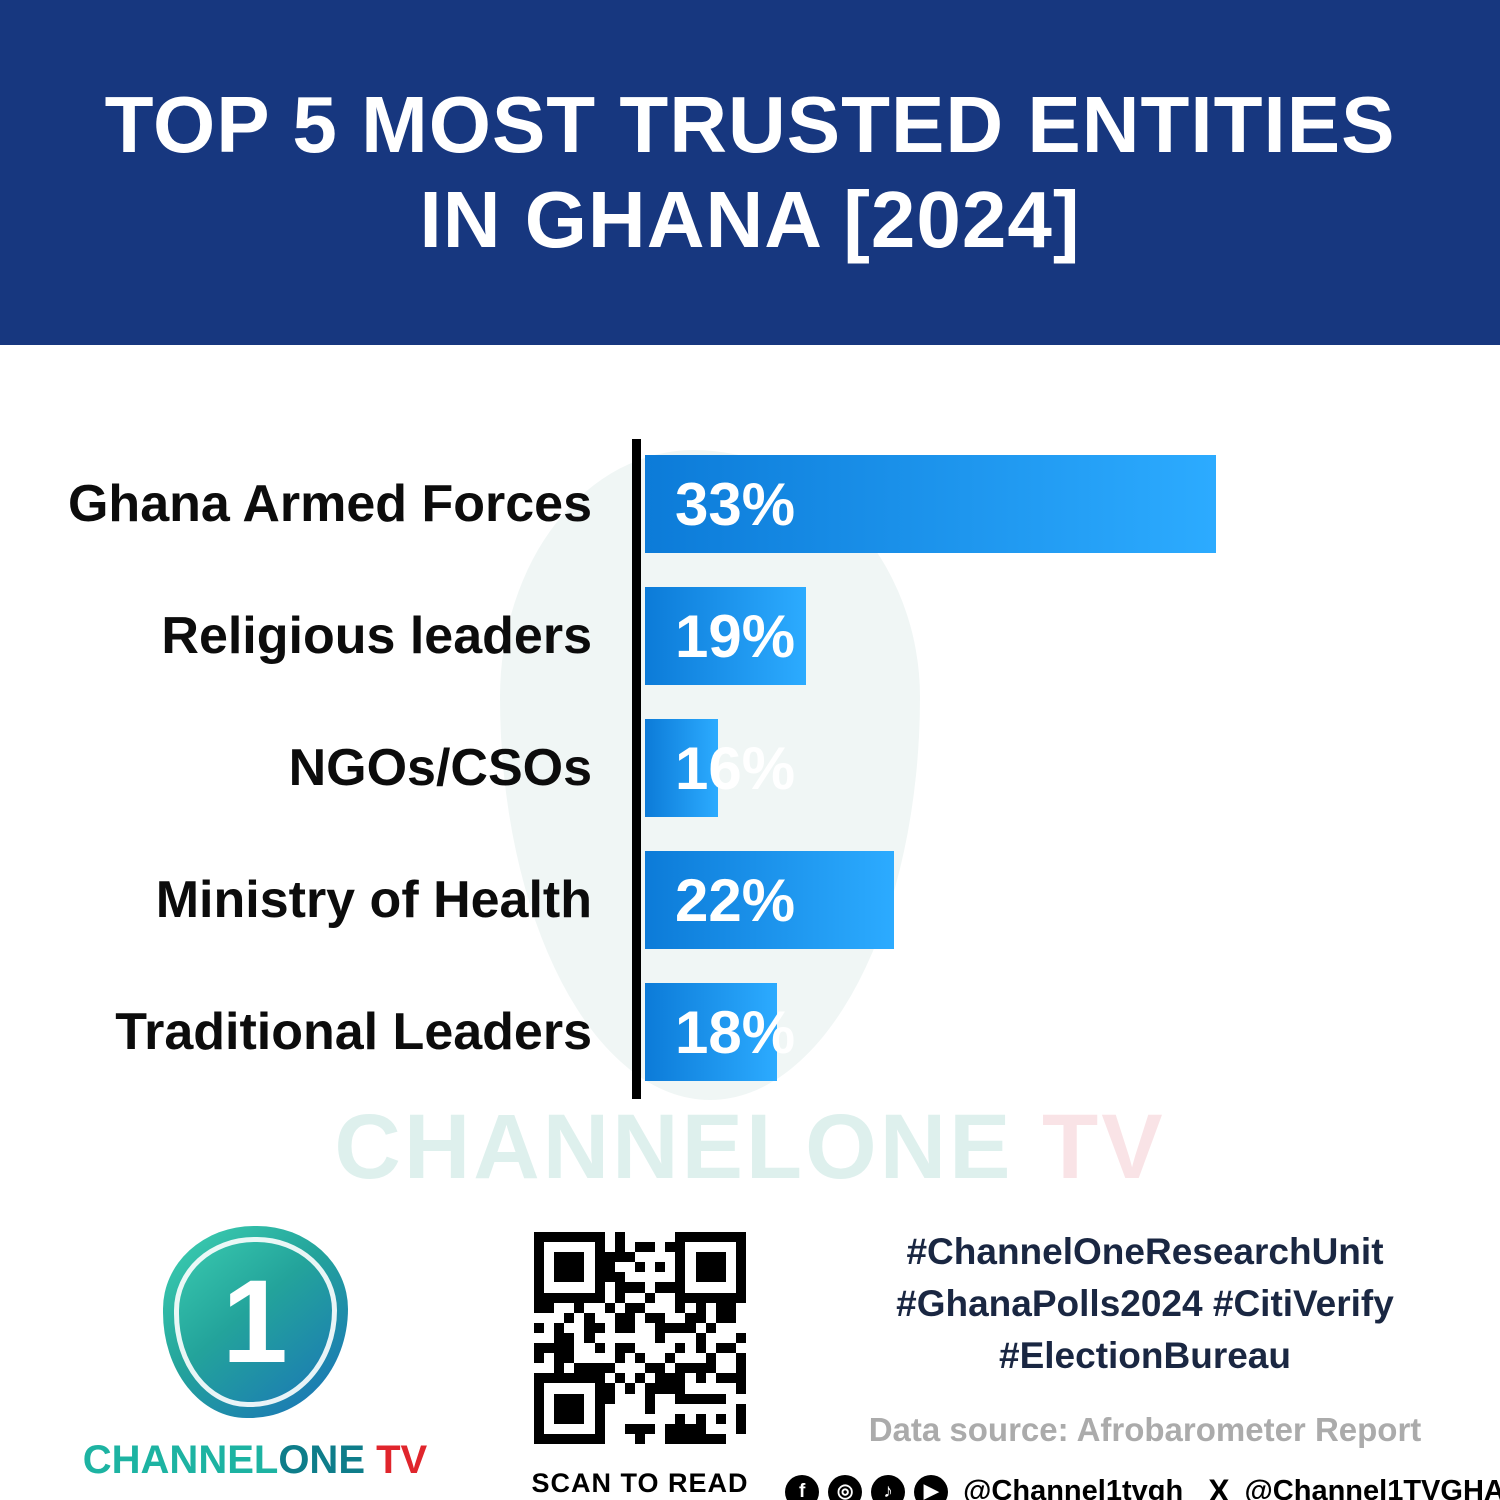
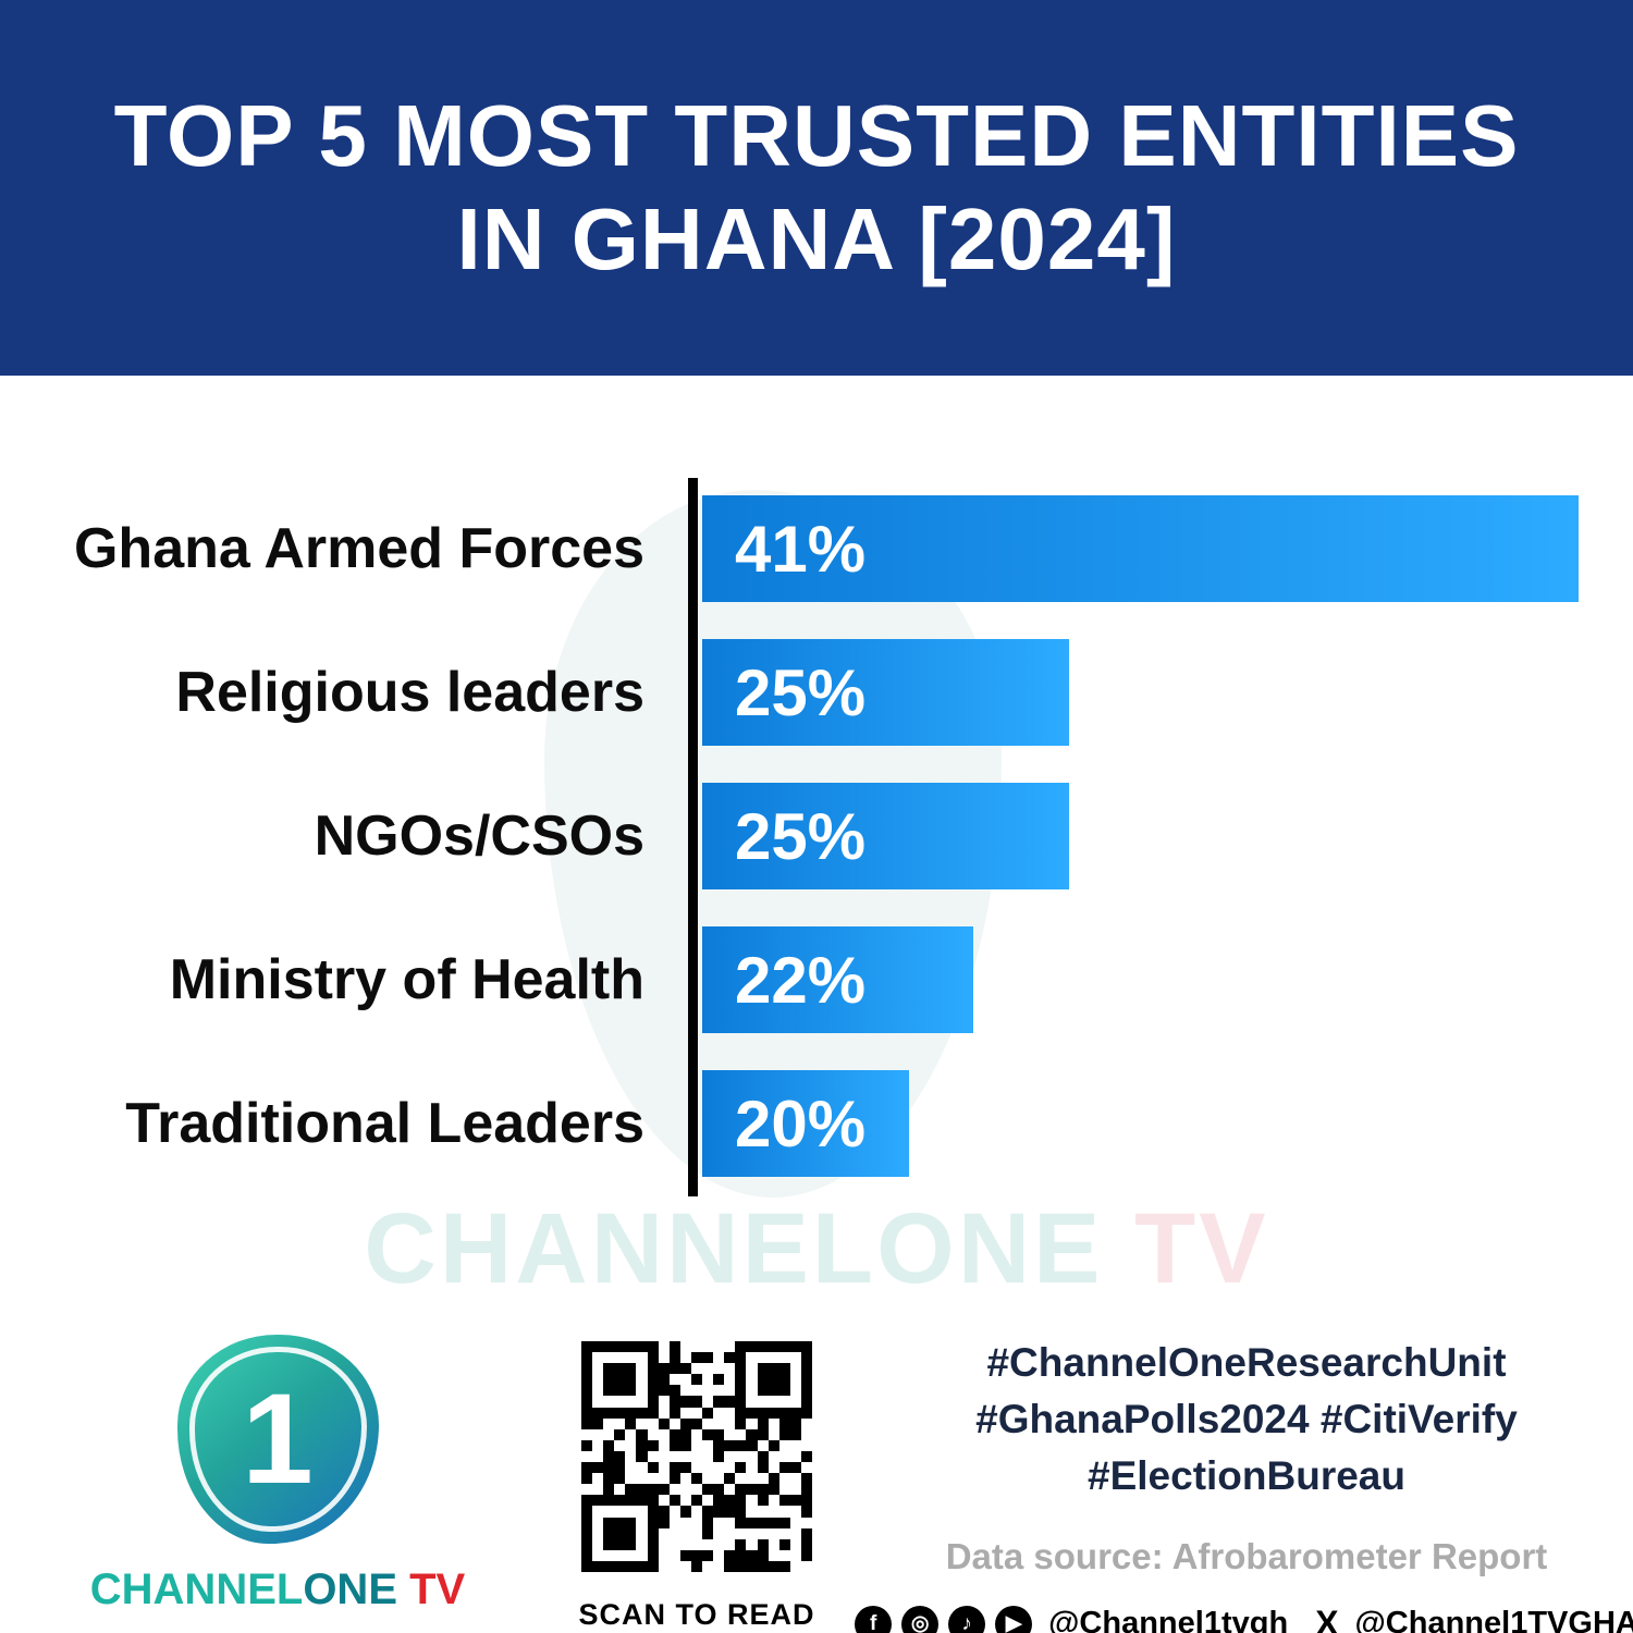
Ghana Armed Forces: 33% -> 41%
Religious leaders: 19% -> 25%
NGOs/CSOs: 16% -> 25%
Traditional Leaders: 18% -> 20%
